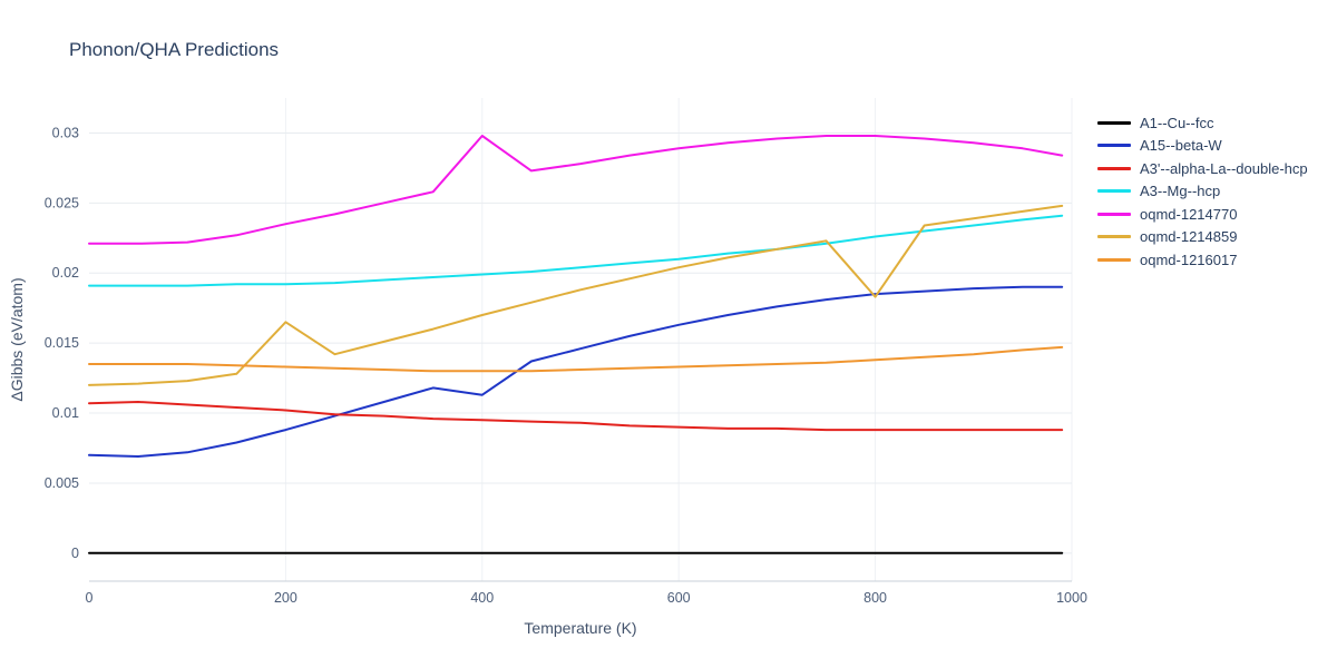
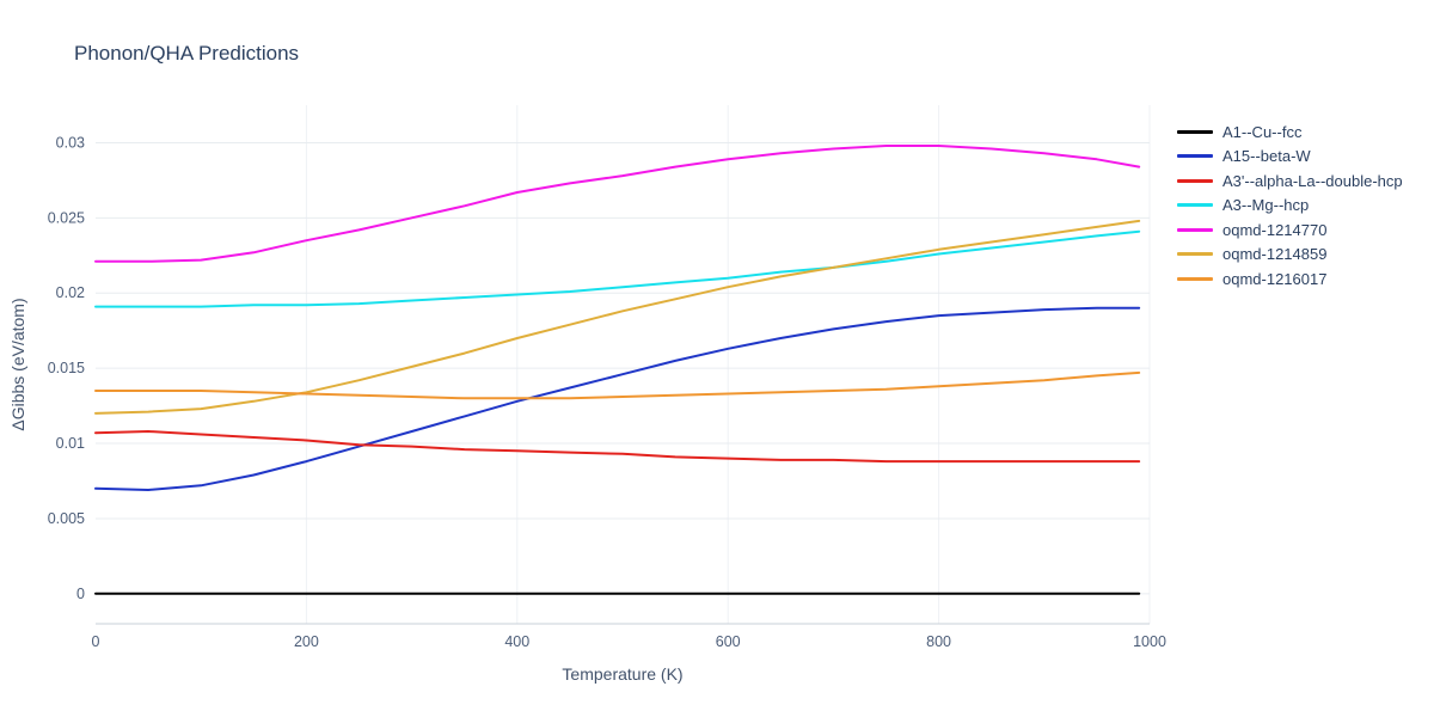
oqmd-1214859/200: 0.0165 -> 0.0134
A15--beta-W/400: 0.0113 -> 0.0128
oqmd-1214770/400: 0.0298 -> 0.0267
oqmd-1214859/800: 0.0183 -> 0.0229
